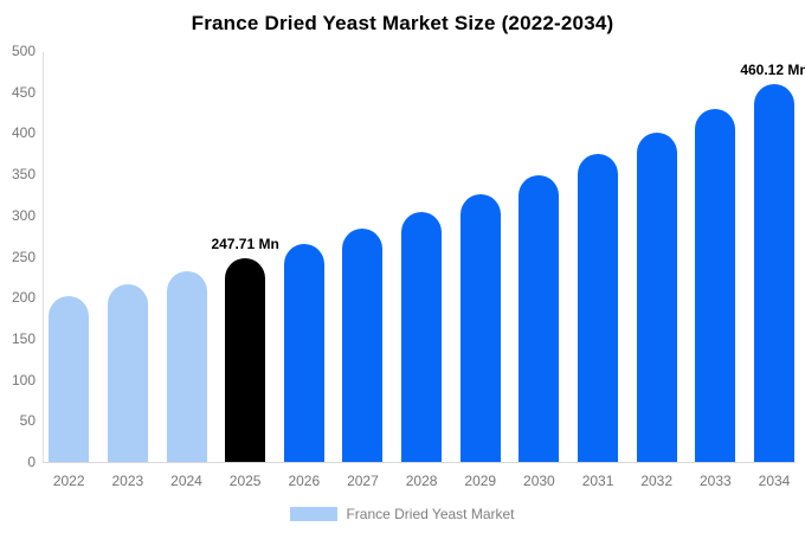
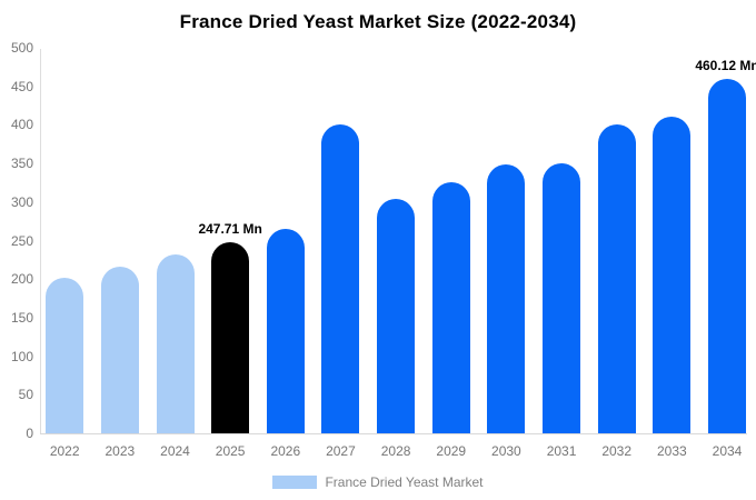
2027: 280 -> 400
2031: 370 -> 350
2033: 430 -> 410
